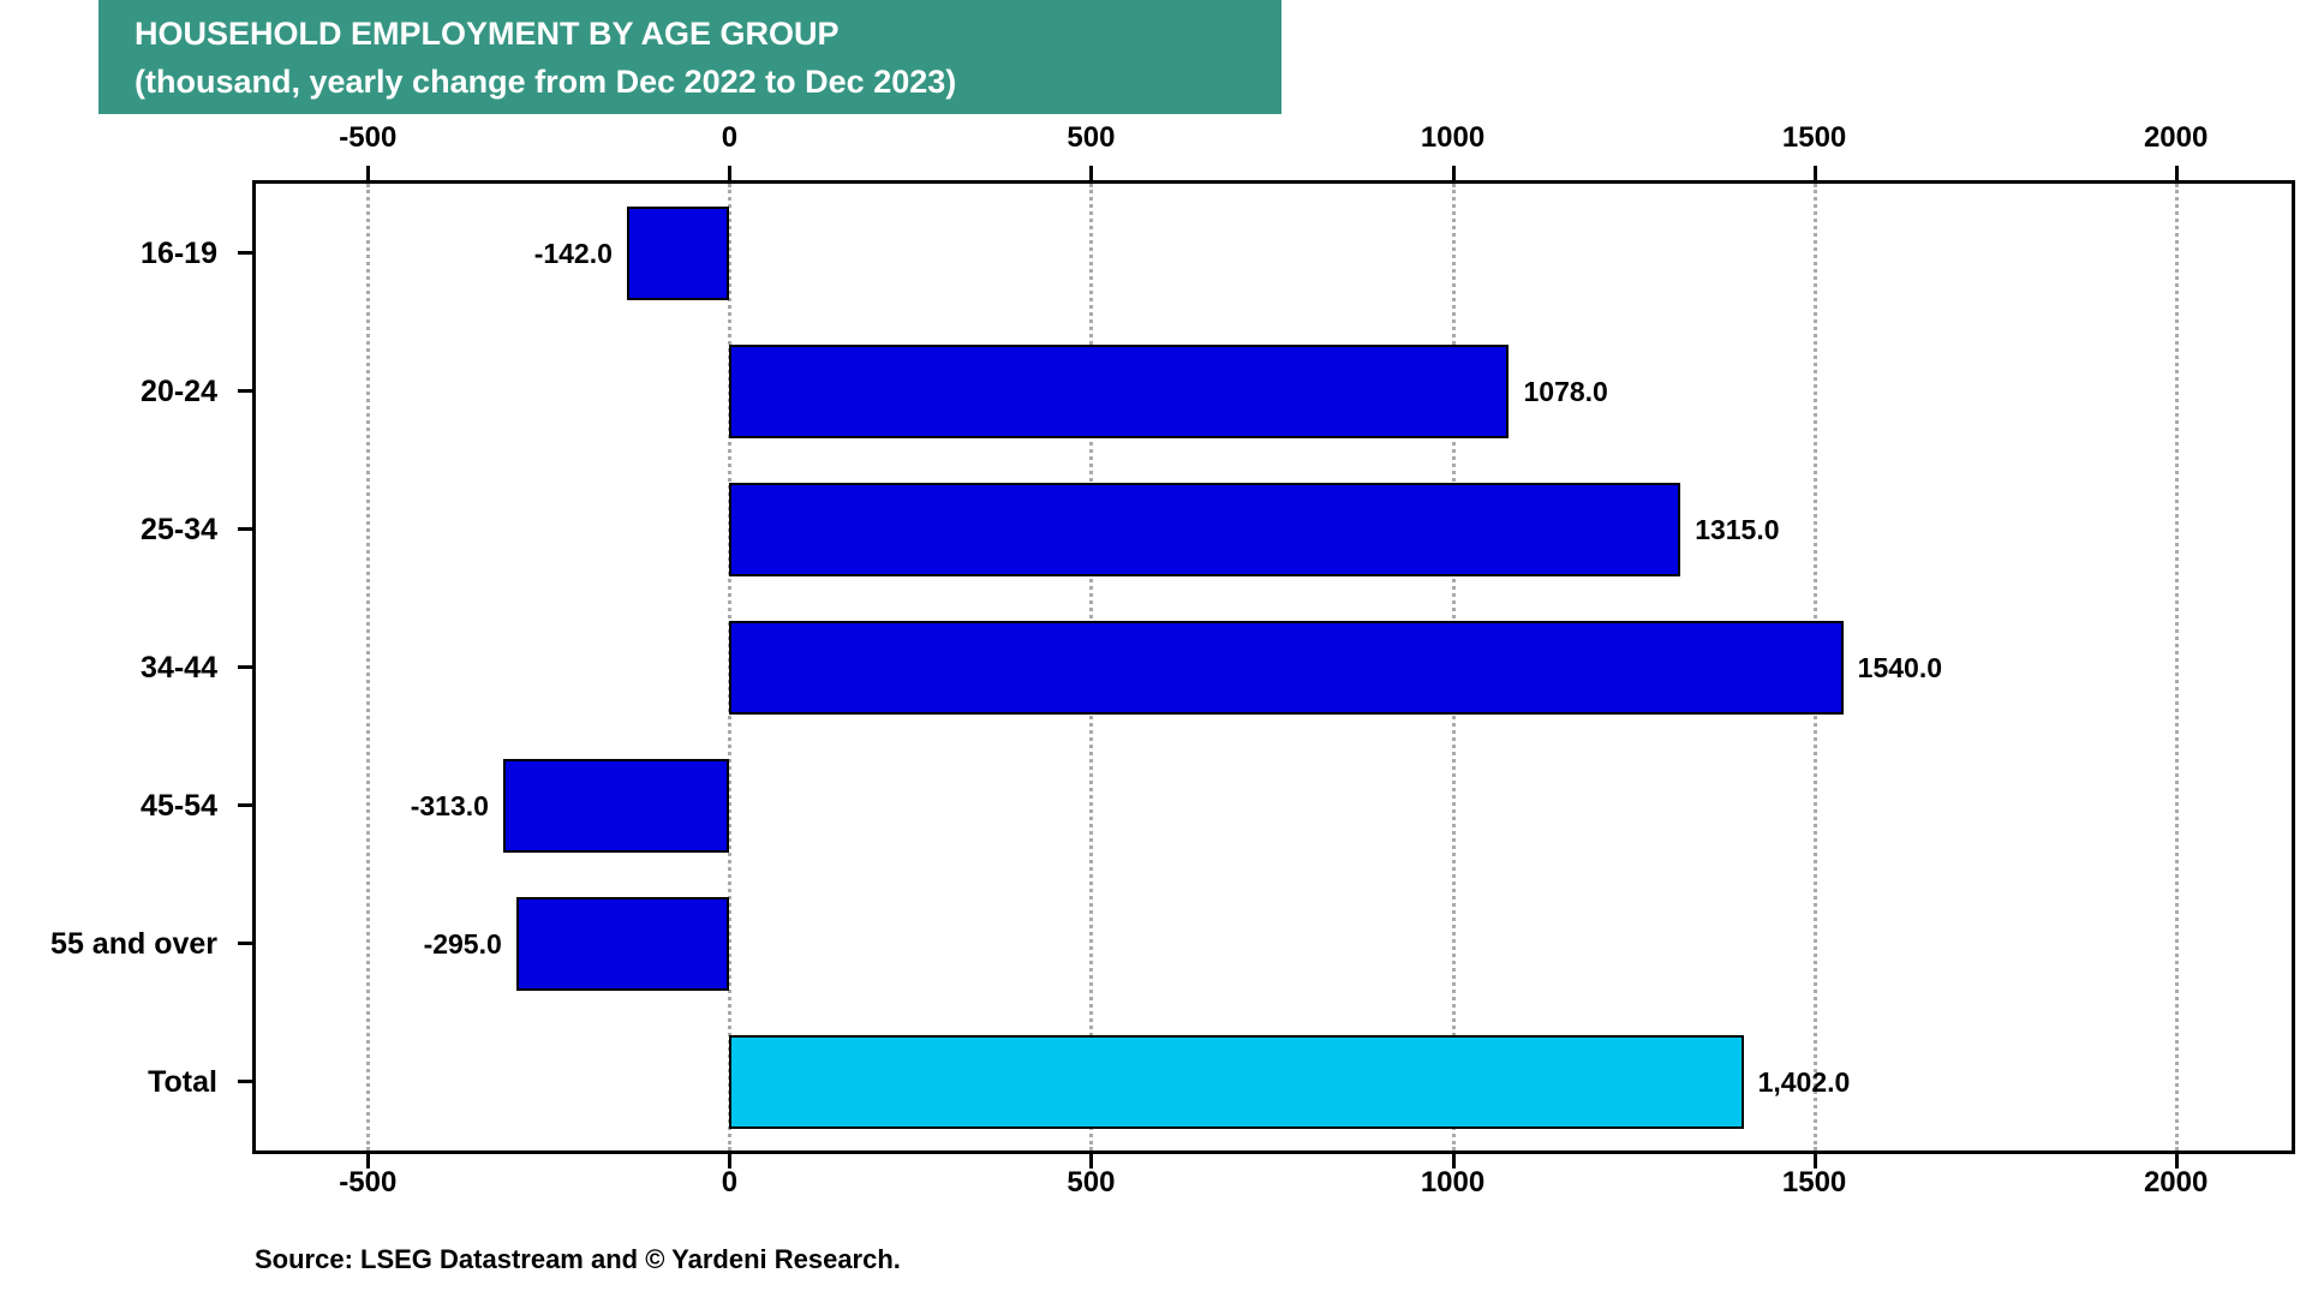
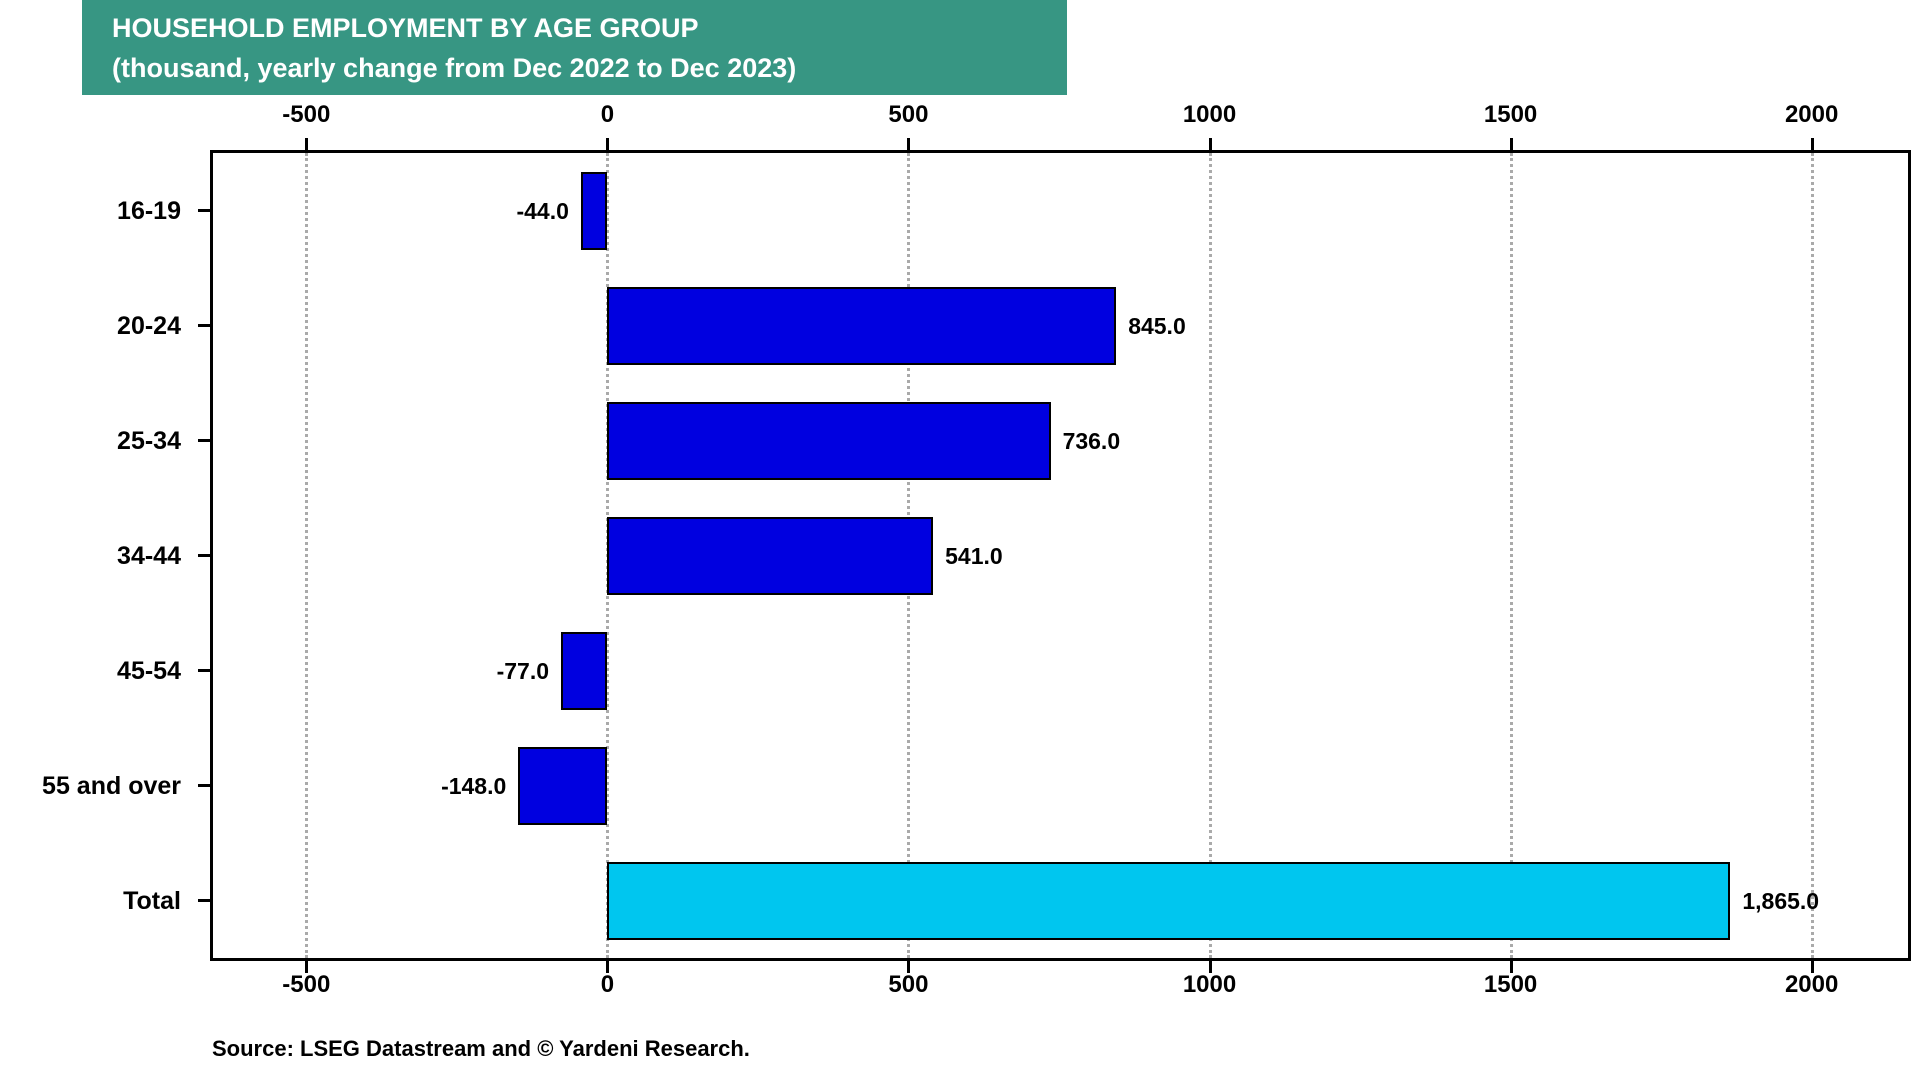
16-19: -142.0 -> -44.0
20-24: 1078.0 -> 845.0
25-34: 1315.0 -> 736.0
34-44: 1540.0 -> 541.0
45-54: -313.0 -> -77.0
55 and over: -295.0 -> -148.0
Total: 1,402.0 -> 1,865.0
